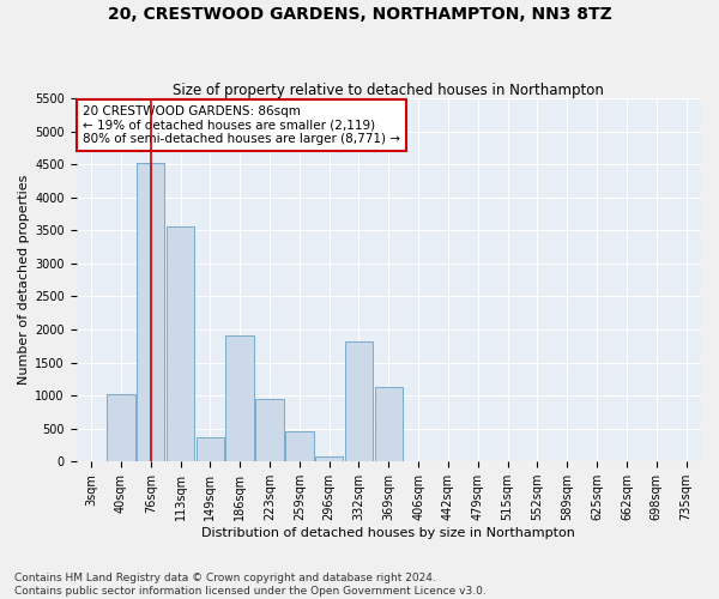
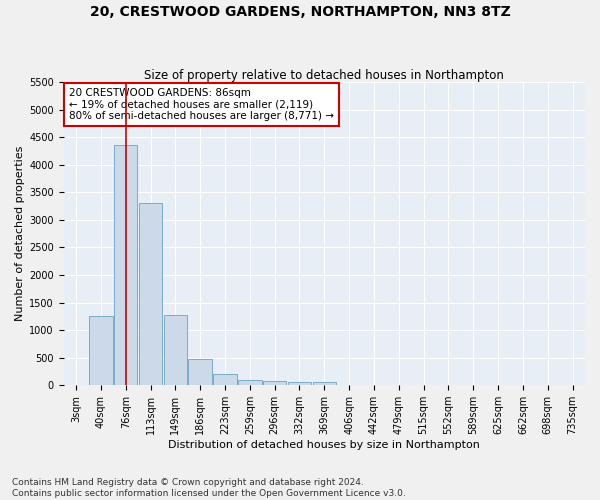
40sqm: 1020 -> 1260
76sqm: 4520 -> 4350
113sqm: 3560 -> 3300
149sqm: 360 -> 1280
186sqm: 1900 -> 480
223sqm: 940 -> 200
259sqm: 460 -> 100
332sqm: 1820 -> 50
369sqm: 1120 -> 60
